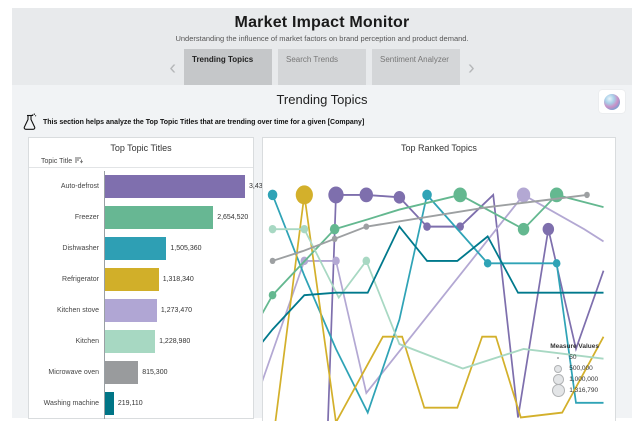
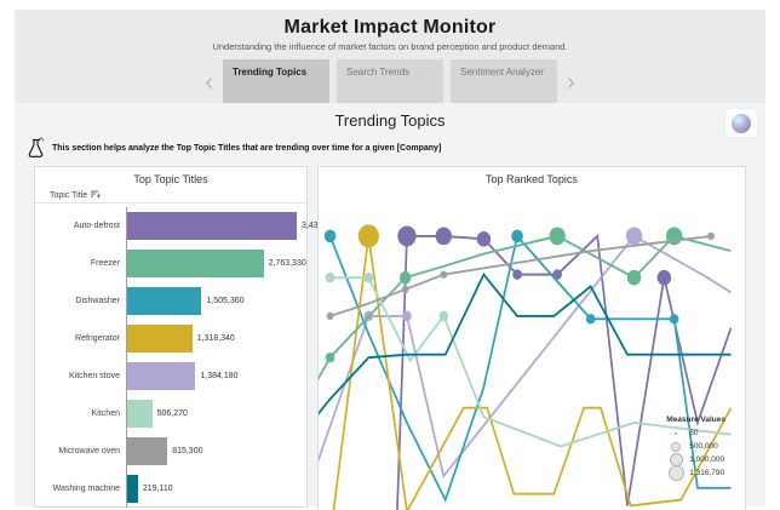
Top Topic Titles/Freezer: 2,654,520 -> 2,763,330
Top Topic Titles/Kitchen stove: 1,273,470 -> 1,384,180
Top Topic Titles/Kitchen: 1,228,980 -> 506,270
